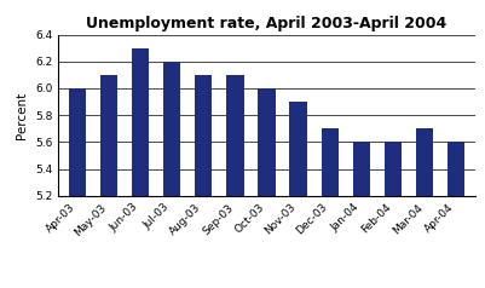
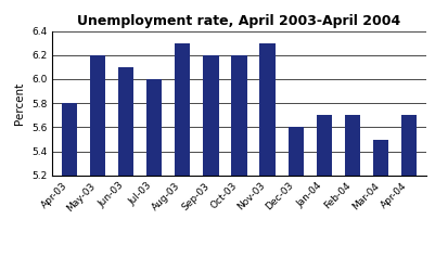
Apr-03: 6.0 -> 5.8
May-03: 6.1 -> 6.2
Jun-03: 6.3 -> 6.1
Jul-03: 6.2 -> 6.0
Aug-03: 6.1 -> 6.3
Sep-03: 6.1 -> 6.2
Oct-03: 6.0 -> 6.2
Nov-03: 5.9 -> 6.3
Dec-03: 5.7 -> 5.6
Jan-04: 5.6 -> 5.7
Feb-04: 5.6 -> 5.7
Mar-04: 5.7 -> 5.5
Apr-04: 5.6 -> 5.7
